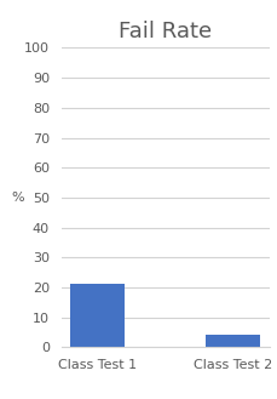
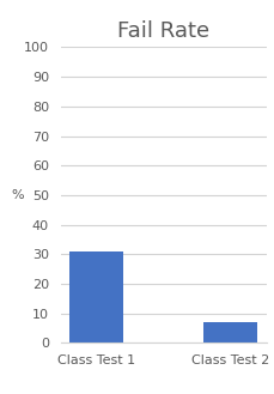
Class Test 1: 21 -> 31
Class Test 2: 4 -> 7
